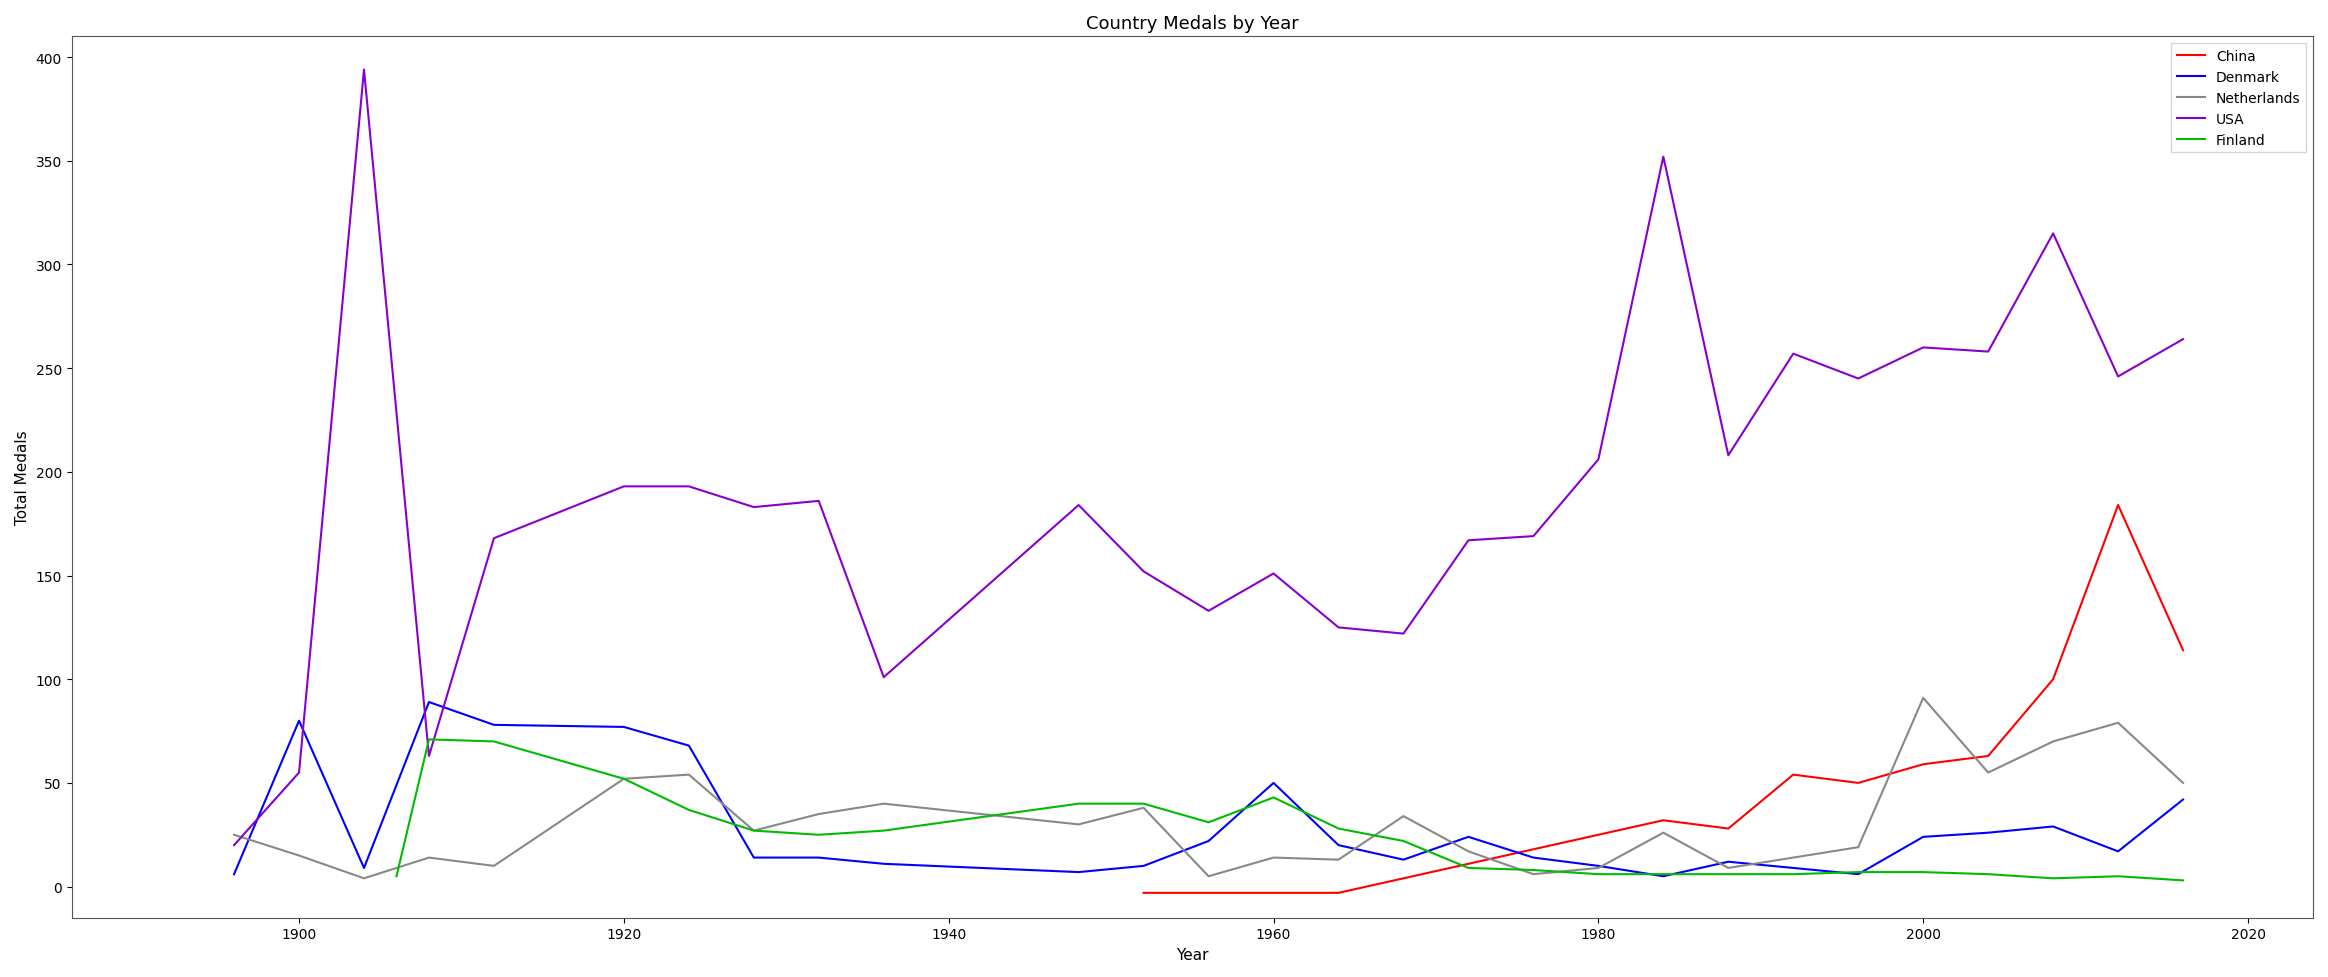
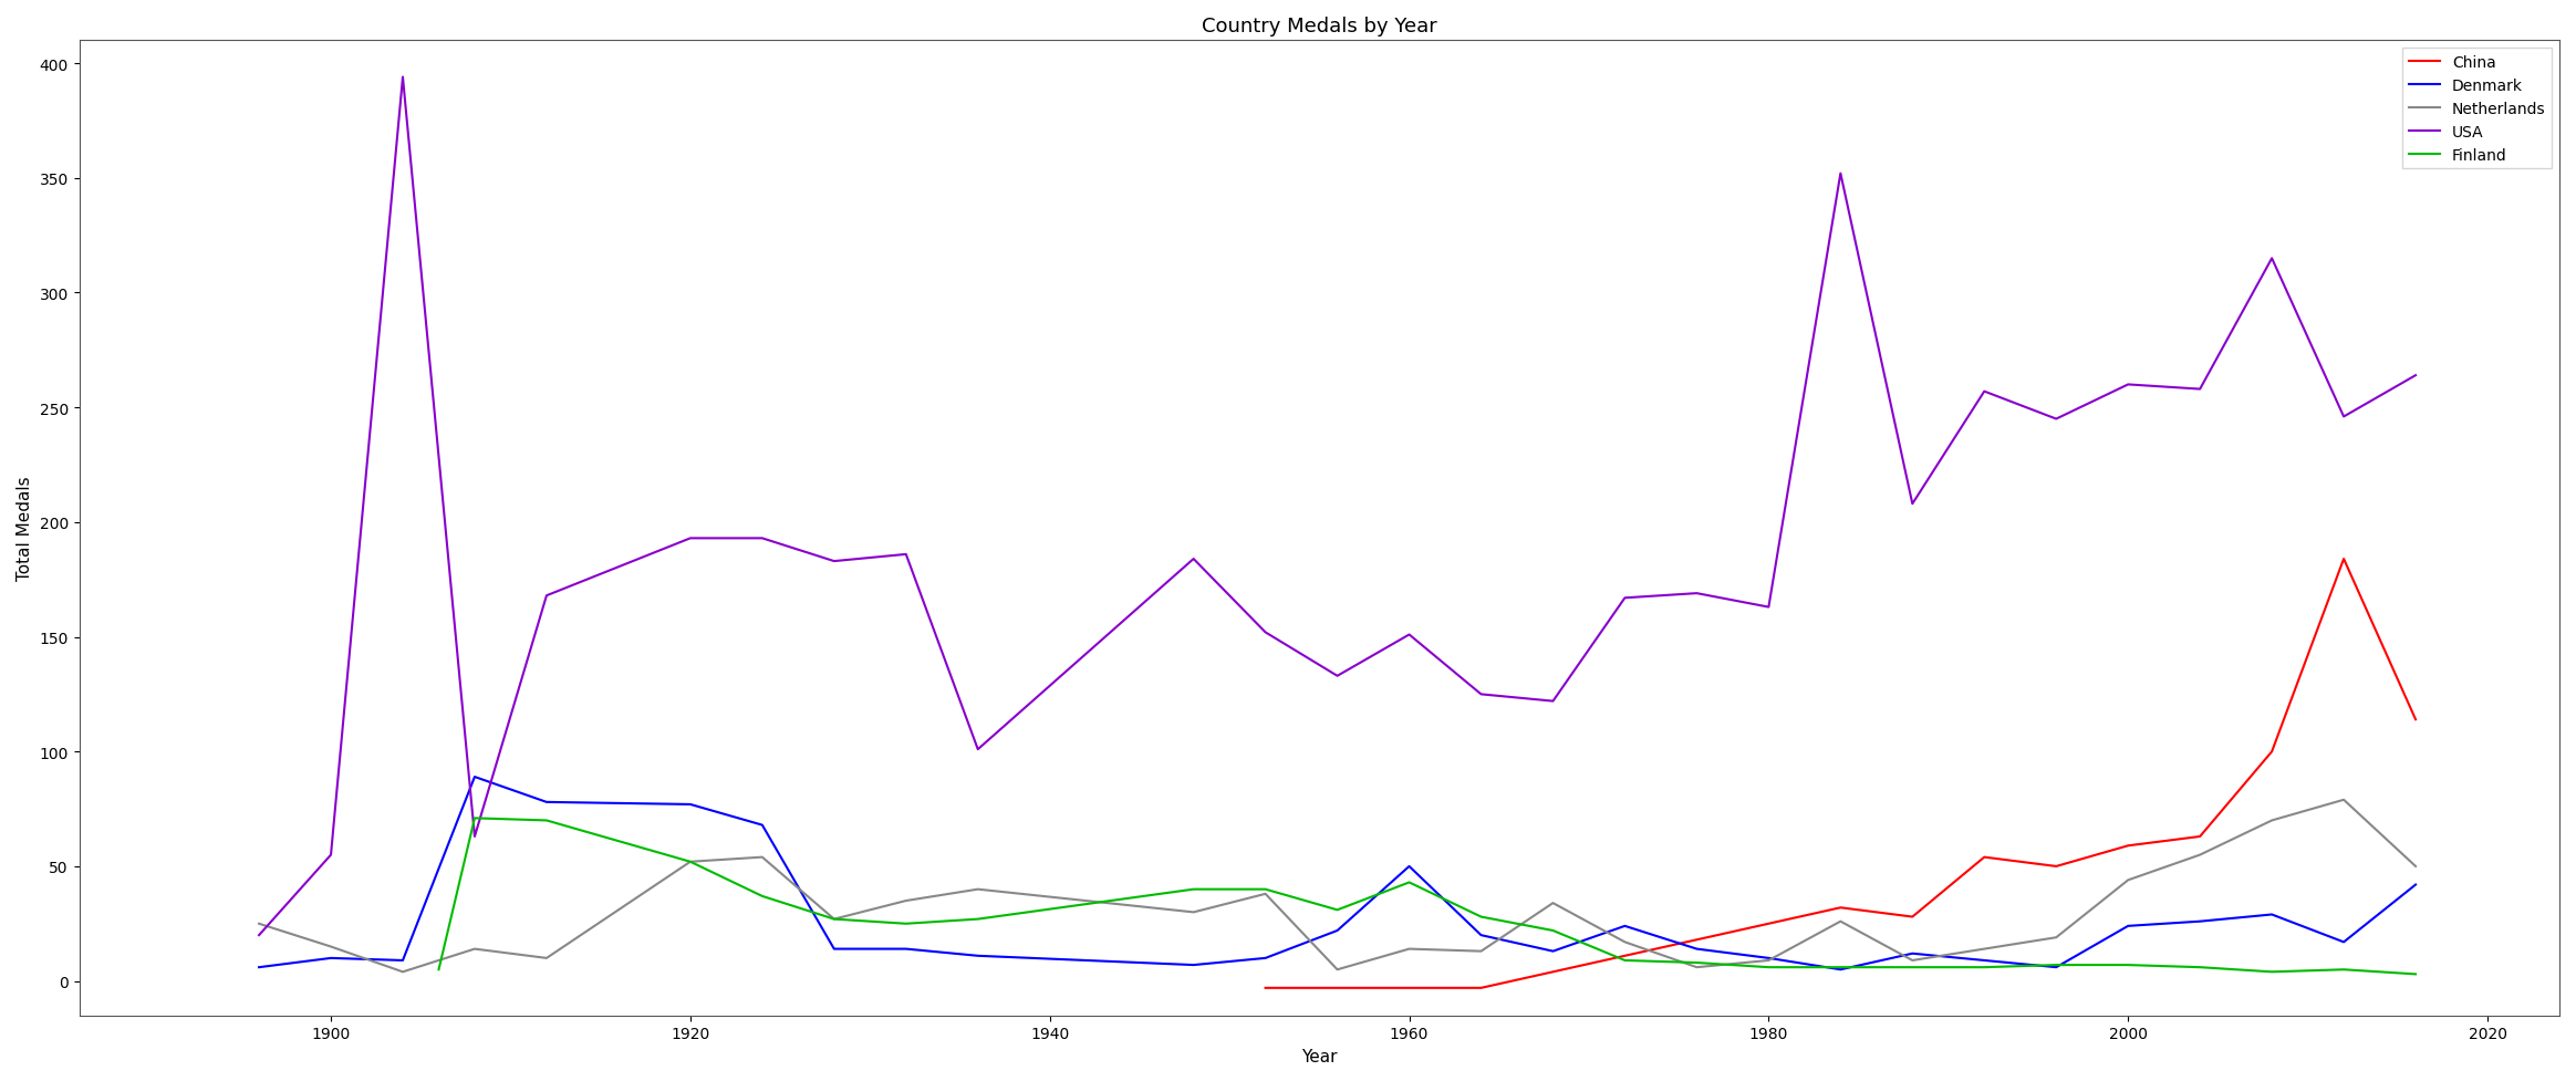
Denmark/1900: 80 -> 10
USA/1980: 206 -> 163
Netherlands/2000: 91 -> 44
